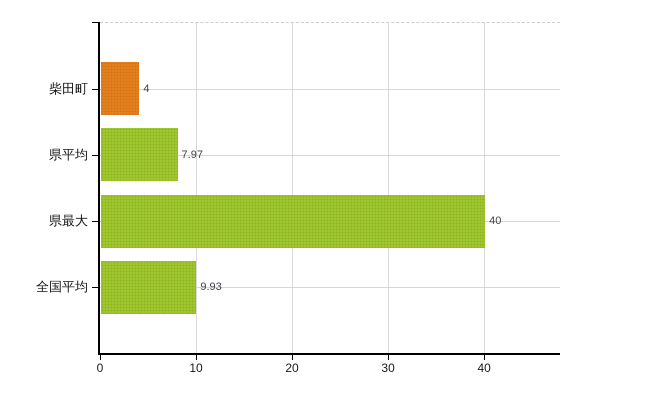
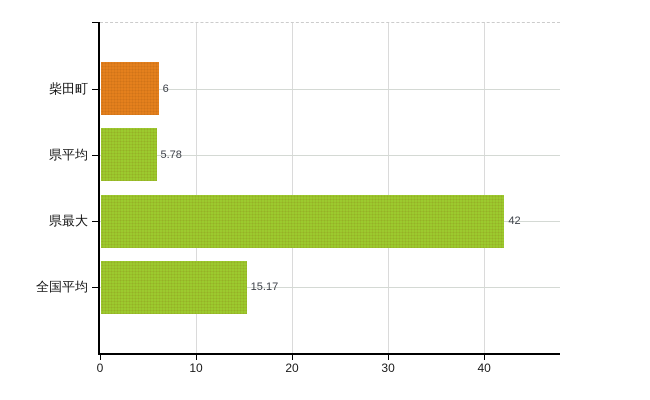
柴田町: 4 -> 6
県平均: 7.97 -> 5.78
県最大: 40 -> 42
全国平均: 9.93 -> 15.17
